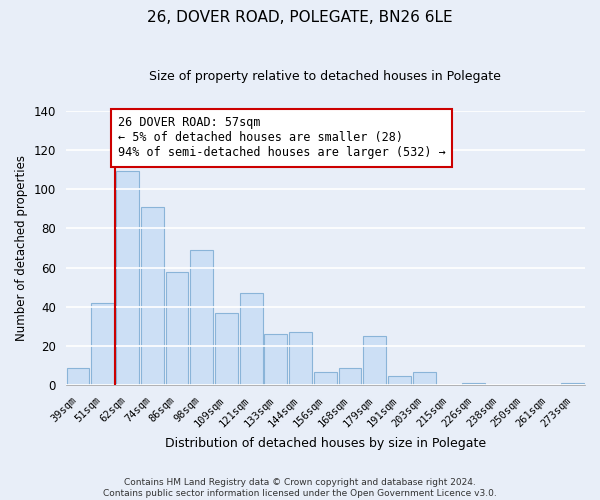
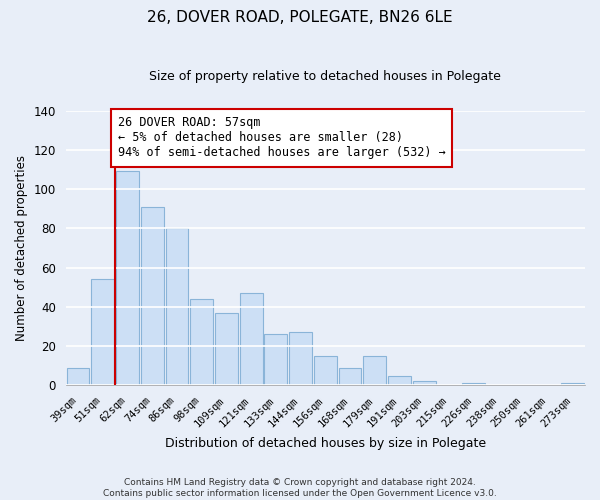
51sqm: 42 -> 54
86sqm: 58 -> 80
98sqm: 69 -> 44
156sqm: 7 -> 15
179sqm: 25 -> 15
203sqm: 7 -> 2
